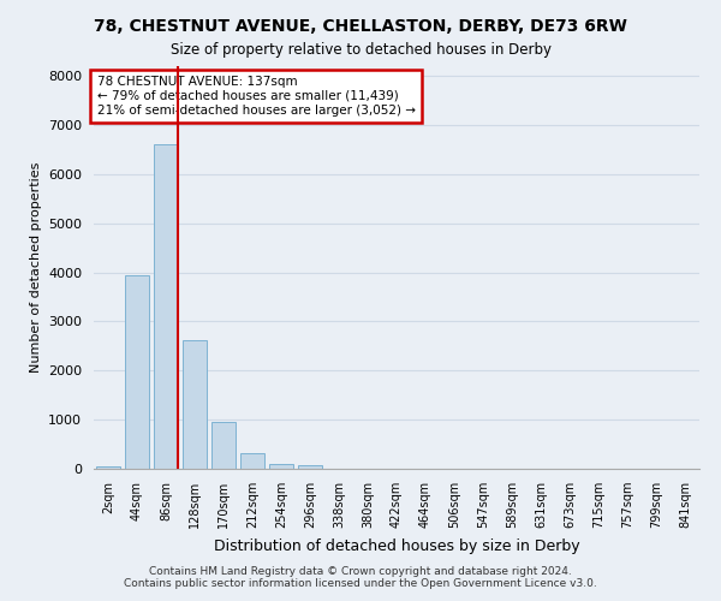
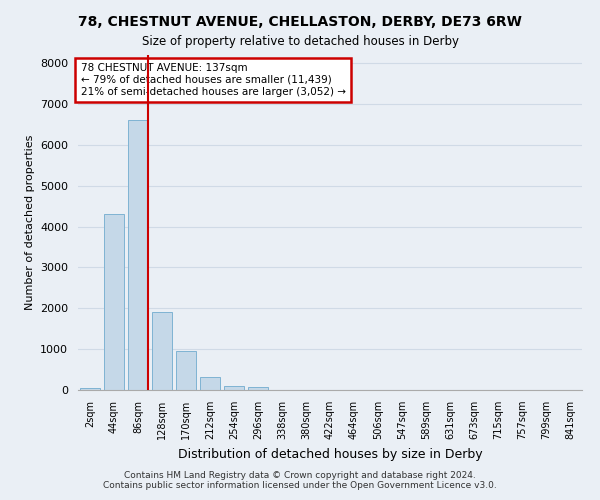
44sqm: 3950 -> 4300
128sqm: 2620 -> 1900
